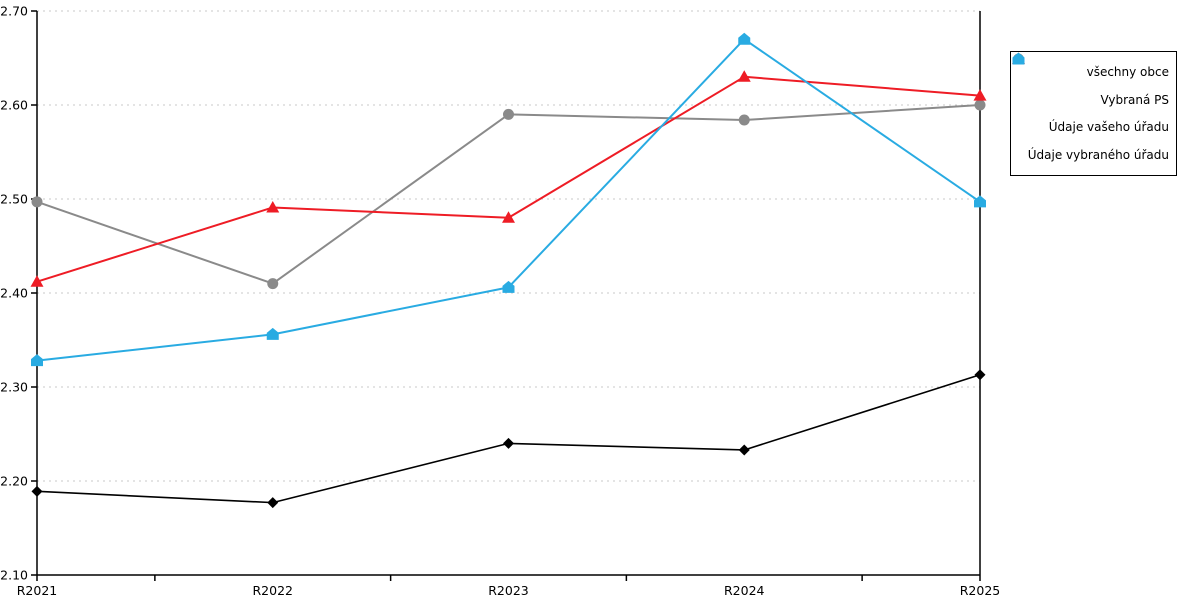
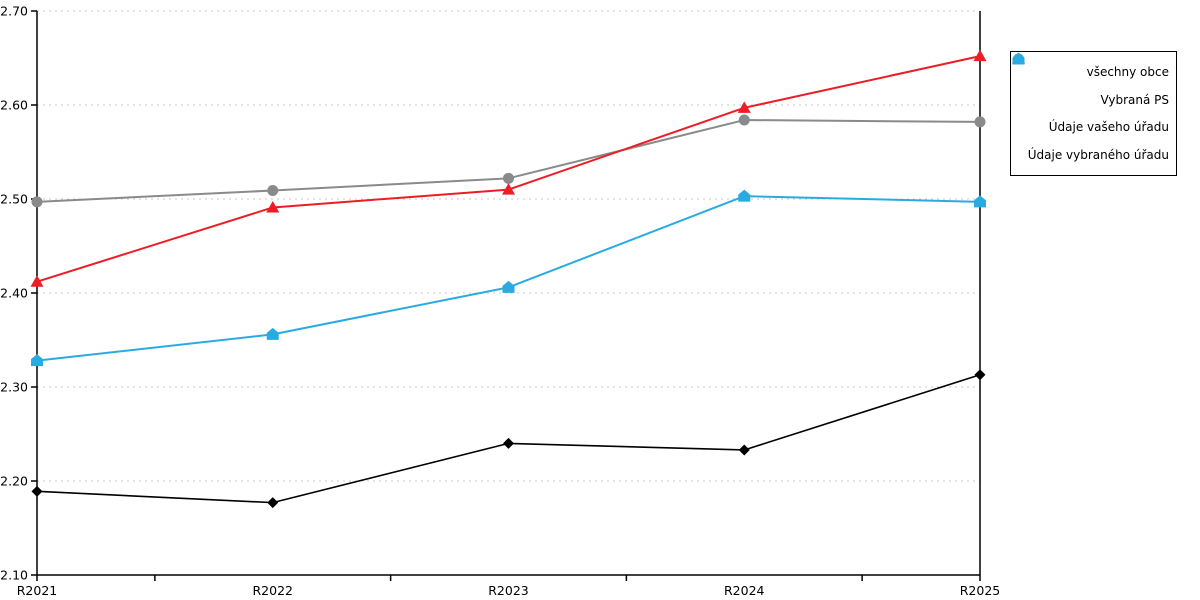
Vybraná PS/R2022: 2.41 -> 2.51
Vybraná PS/R2023: 2.59 -> 2.52
Údaje vašeho úřadu/R2023: 2.48 -> 2.51
Údaje vašeho úřadu/R2024: 2.63 -> 2.60
Údaje vybraného úřadu/R2024: 2.67 -> 2.50
Vybraná PS/R2025: 2.60 -> 2.58
Údaje vašeho úřadu/R2025: 2.61 -> 2.65
